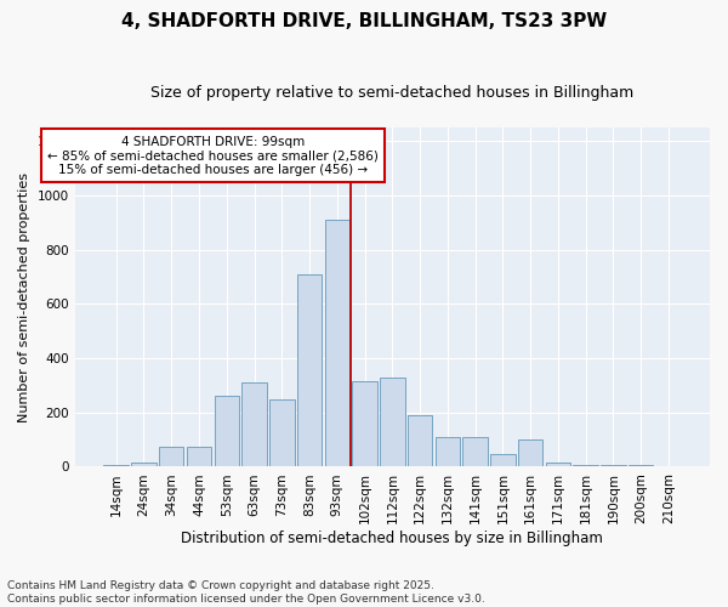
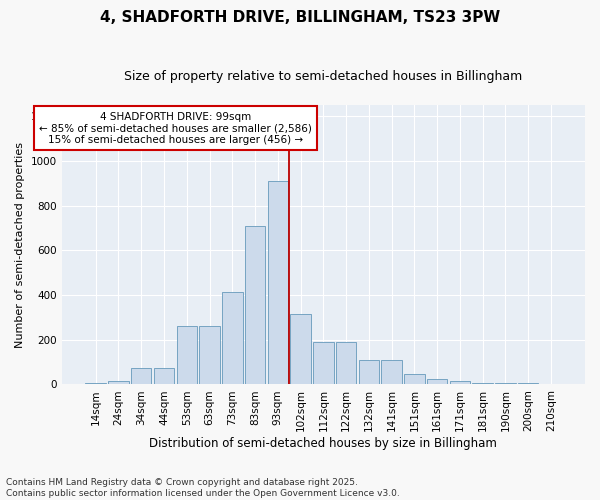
63sqm: 310 -> 260
73sqm: 250 -> 415
112sqm: 330 -> 190
161sqm: 100 -> 25
